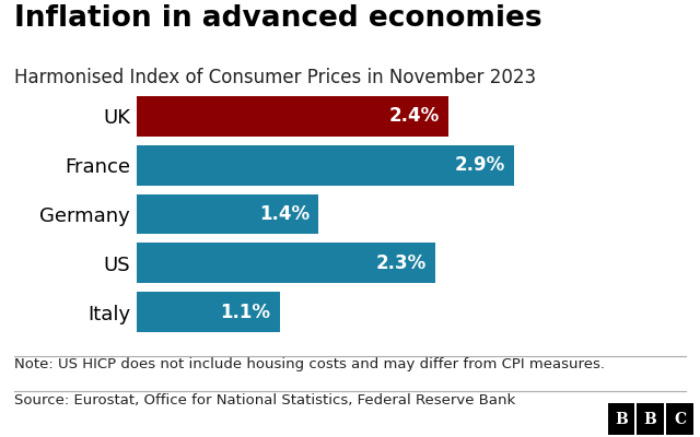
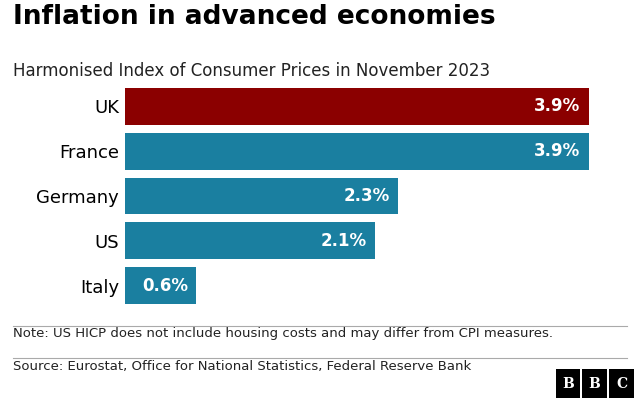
UK: 2.4% -> 3.9%
France: 2.9% -> 3.9%
Germany: 1.4% -> 2.3%
US: 2.3% -> 2.1%
Italy: 1.1% -> 0.6%
